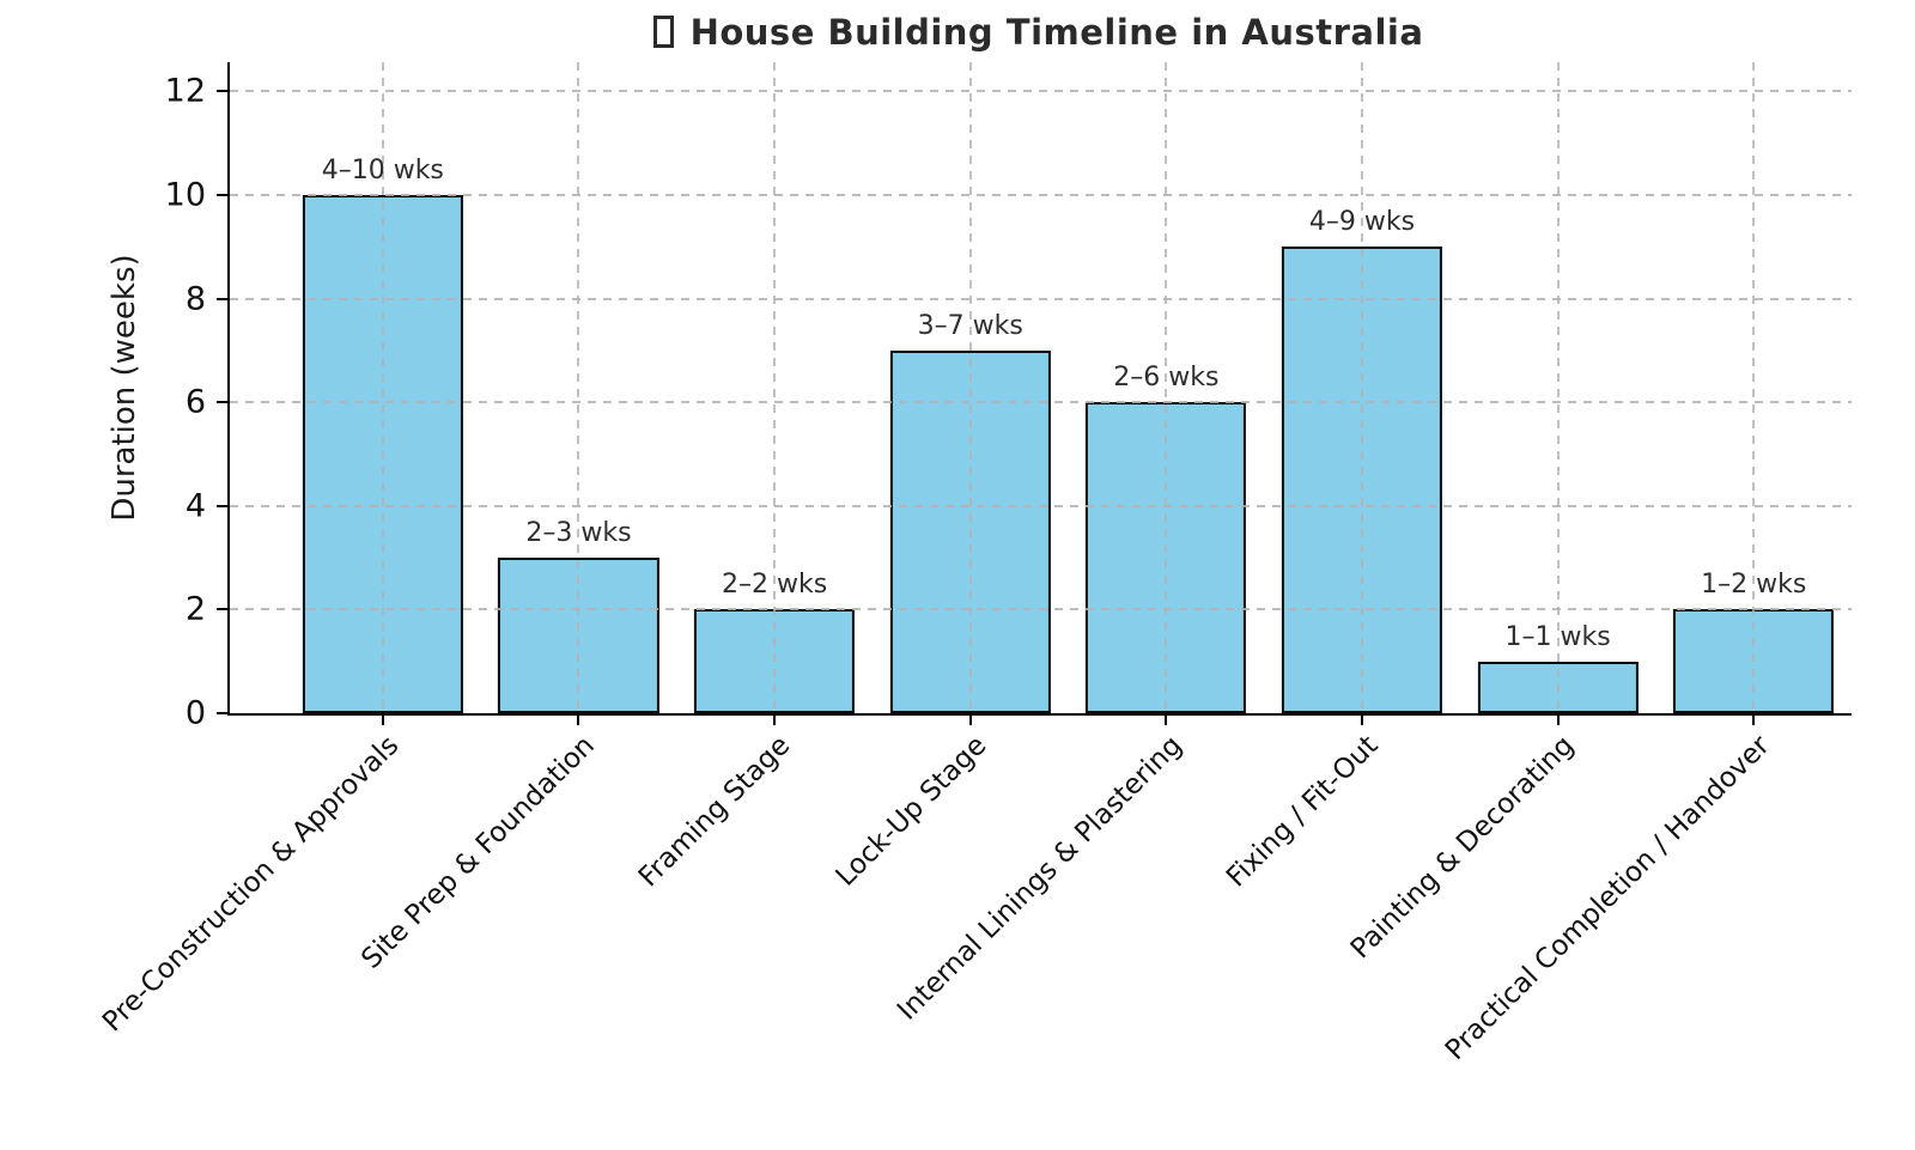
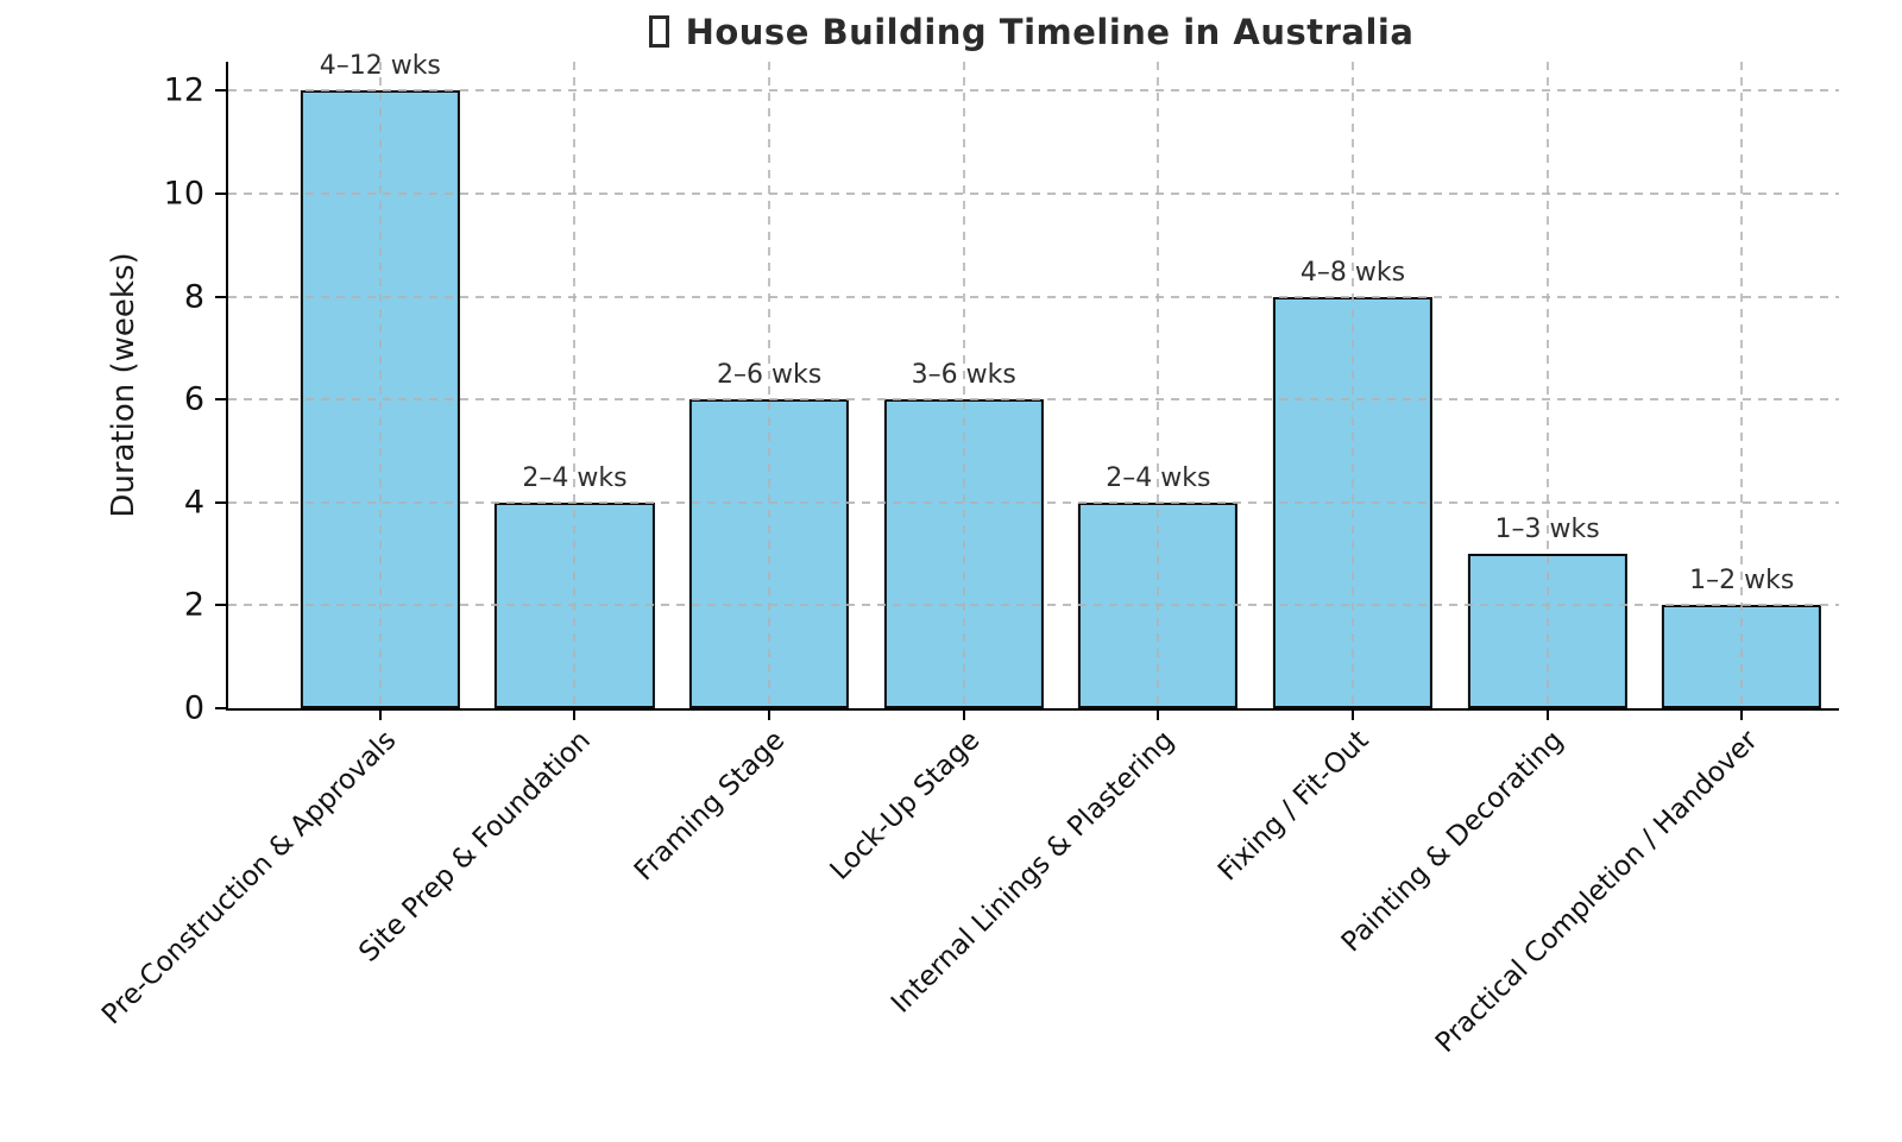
Pre-Construction & Approvals: 10 -> 12
Site Prep & Foundation: 3 -> 4
Framing Stage: 2 -> 6
Lock-Up Stage: 7 -> 6
Internal Linings & Plastering: 6 -> 4
Fixing / Fit-Out: 9 -> 8
Painting & Decorating: 1 -> 3
